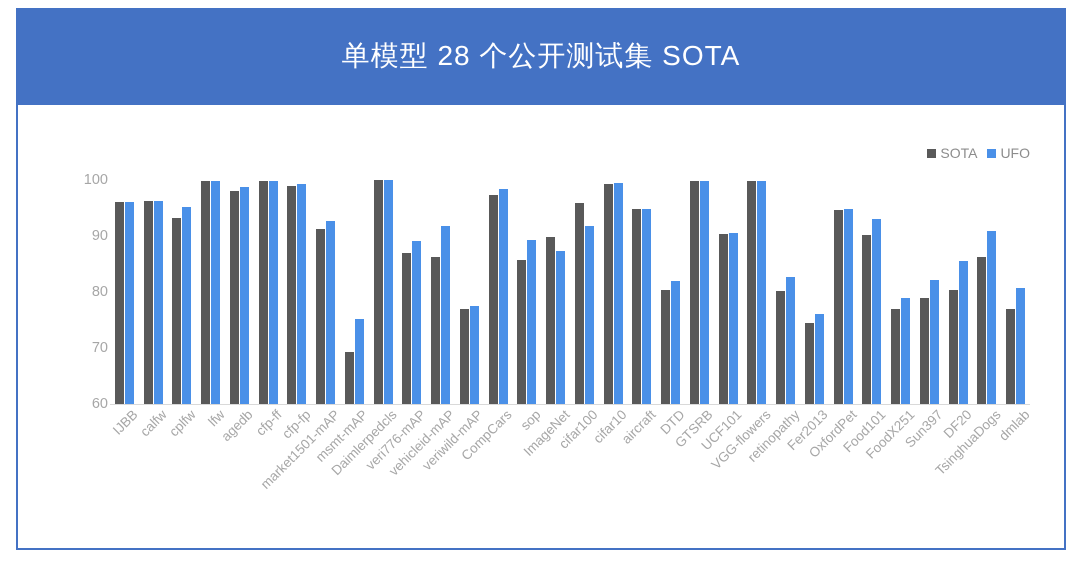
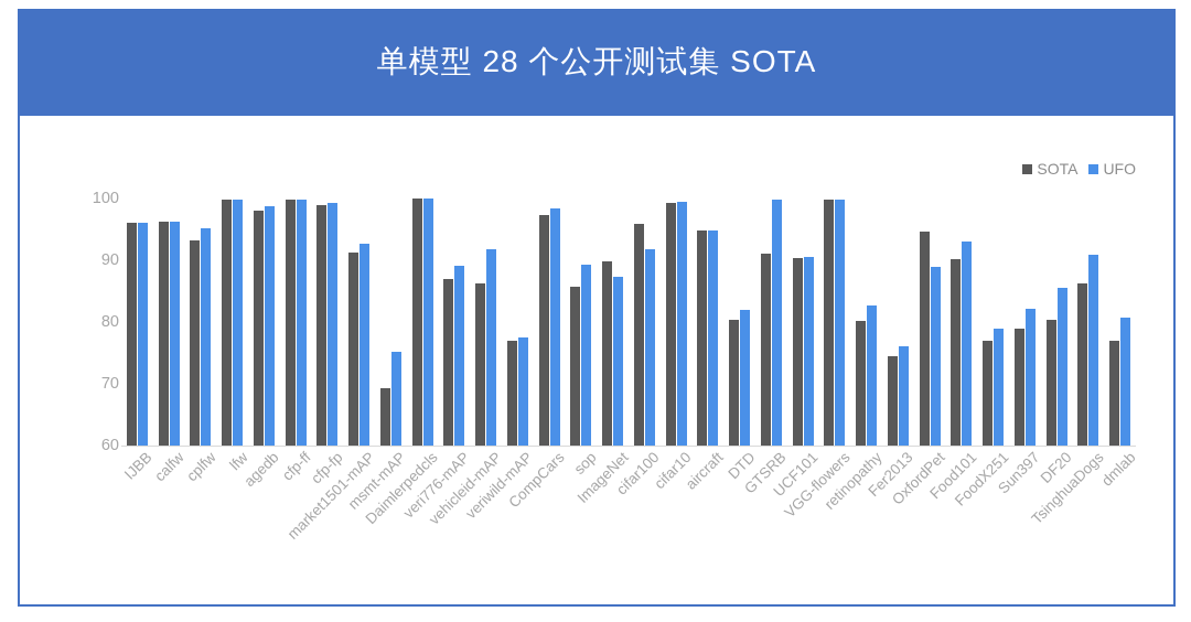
SOTA/GTSRB: 100 -> 91
UFO/OxfordPet: 95 -> 89
